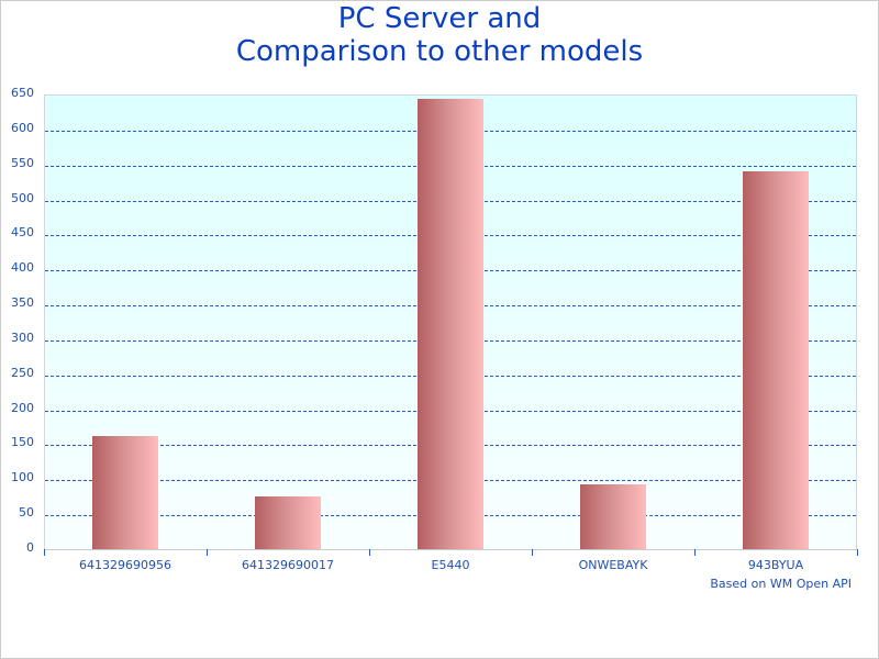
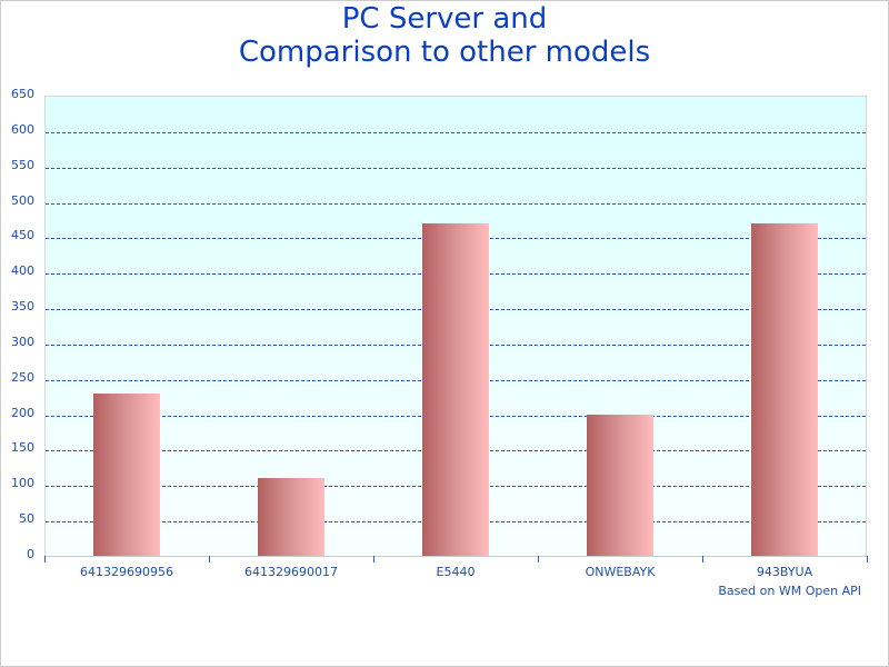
641329690956: 160 -> 230
641329690017: 80 -> 110
E5440: 640 -> 470
ONWEBAYK: 90 -> 200
943BYUA: 540 -> 470
